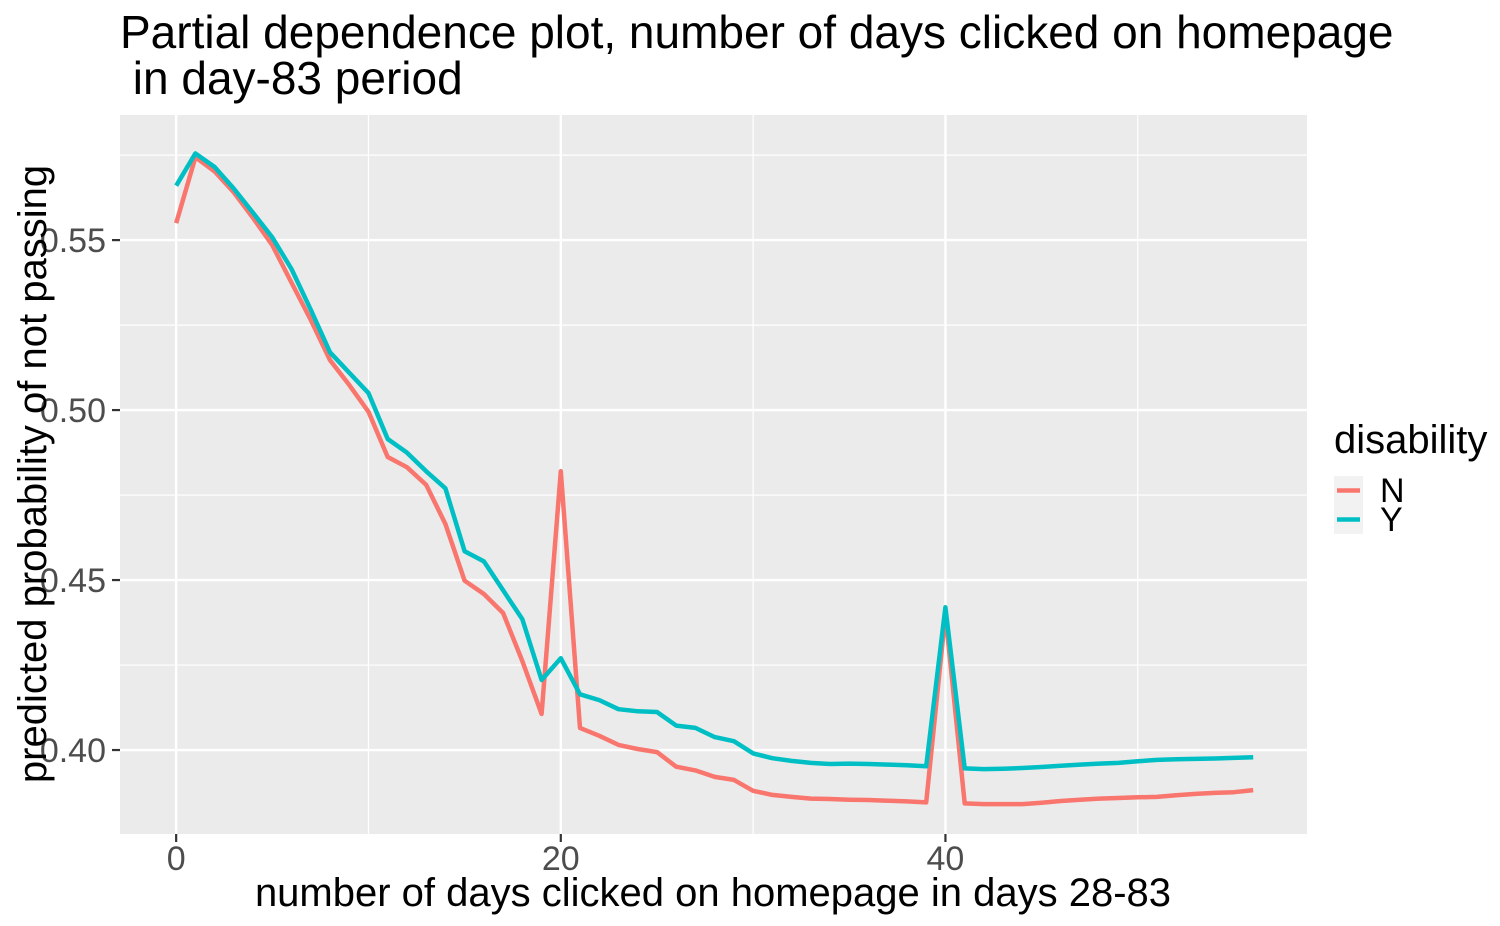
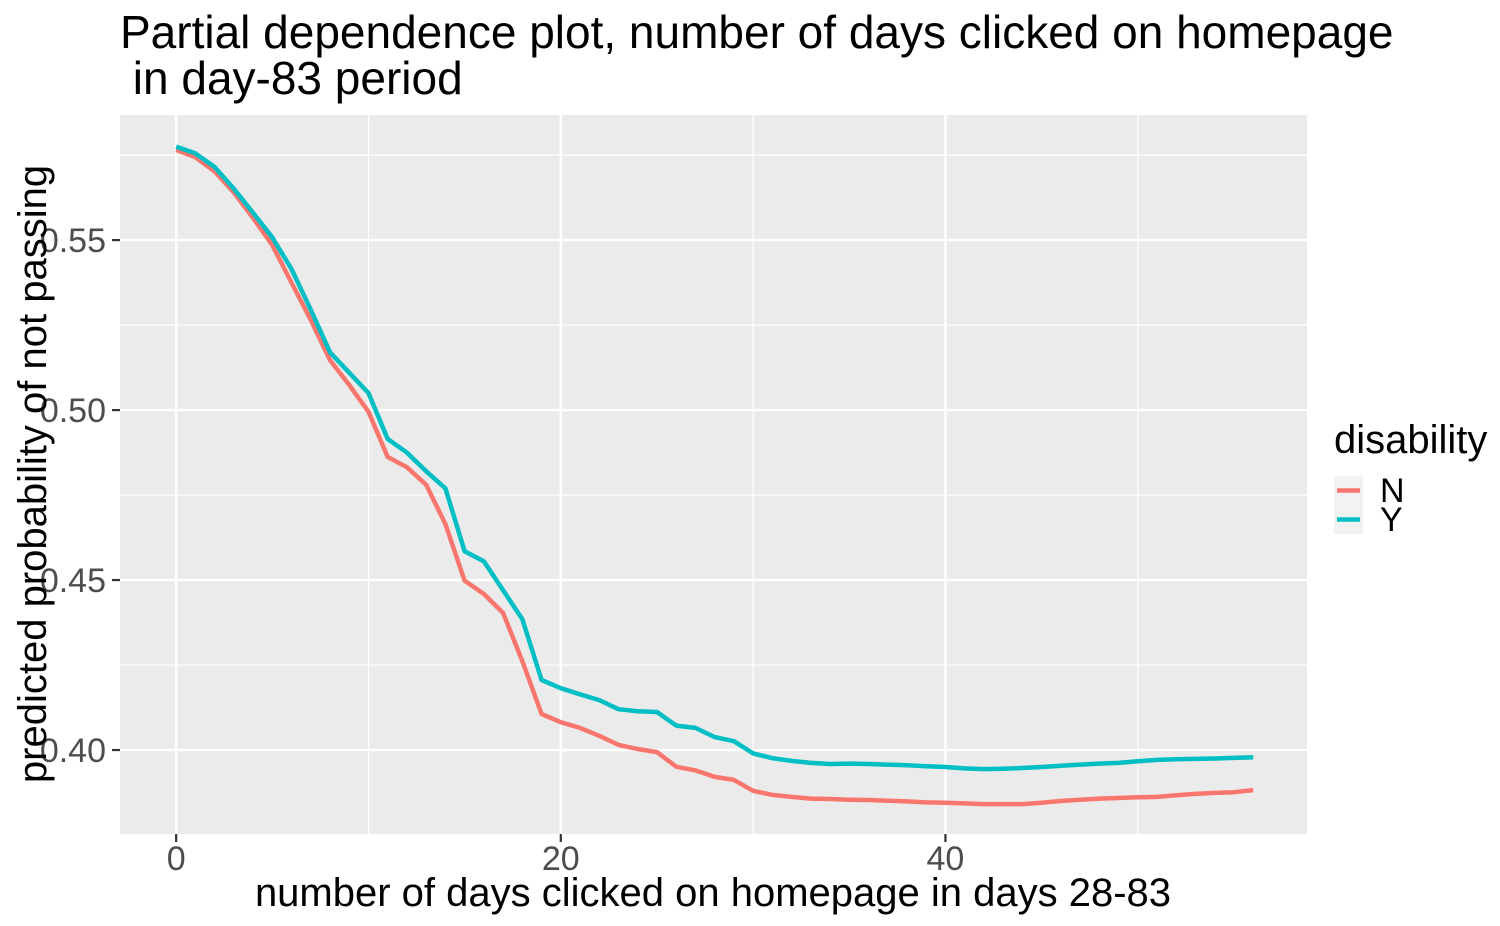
N/0: 0.555 -> 0.577
Y/0: 0.566 -> 0.578
N/20: 0.482 -> 0.408
Y/20: 0.427 -> 0.418
N/40: 0.440 -> 0.385
Y/40: 0.442 -> 0.395
